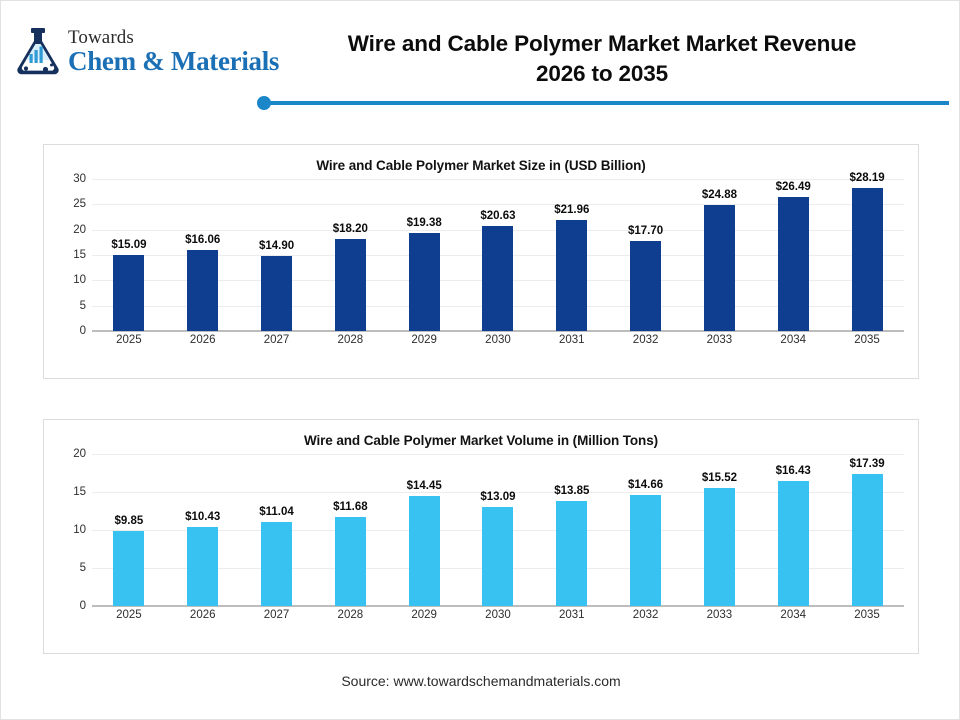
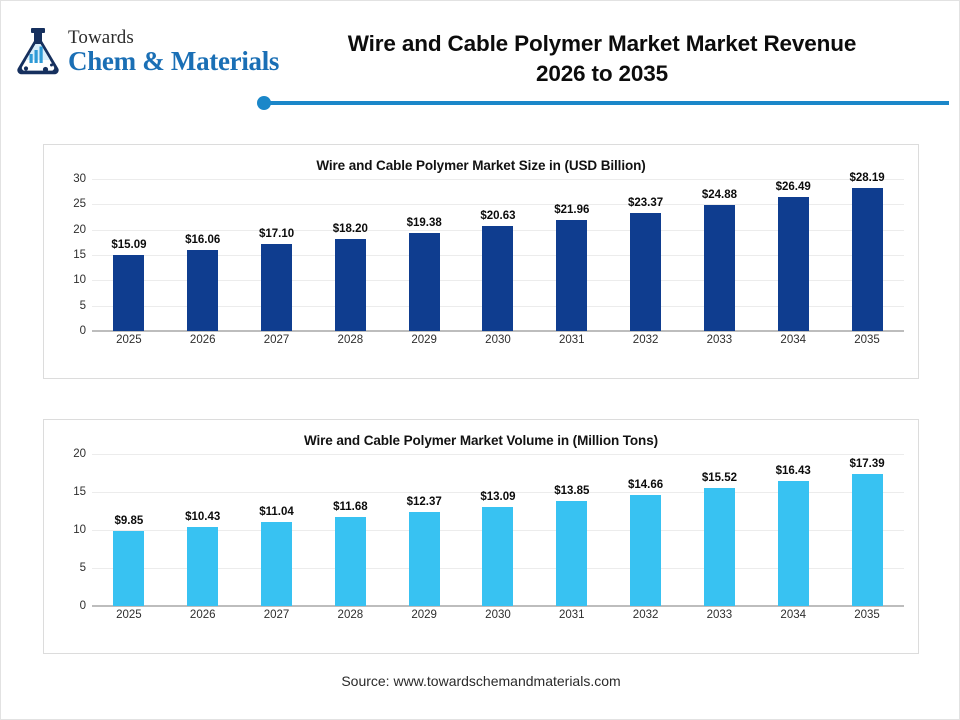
Wire and Cable Polymer Market Size in (USD Billion)/2027: $14.90 -> $17.10
Wire and Cable Polymer Market Size in (USD Billion)/2032: $17.70 -> $23.37
Wire and Cable Polymer Market Volume in (Million Tons)/2029: $14.45 -> $12.37
